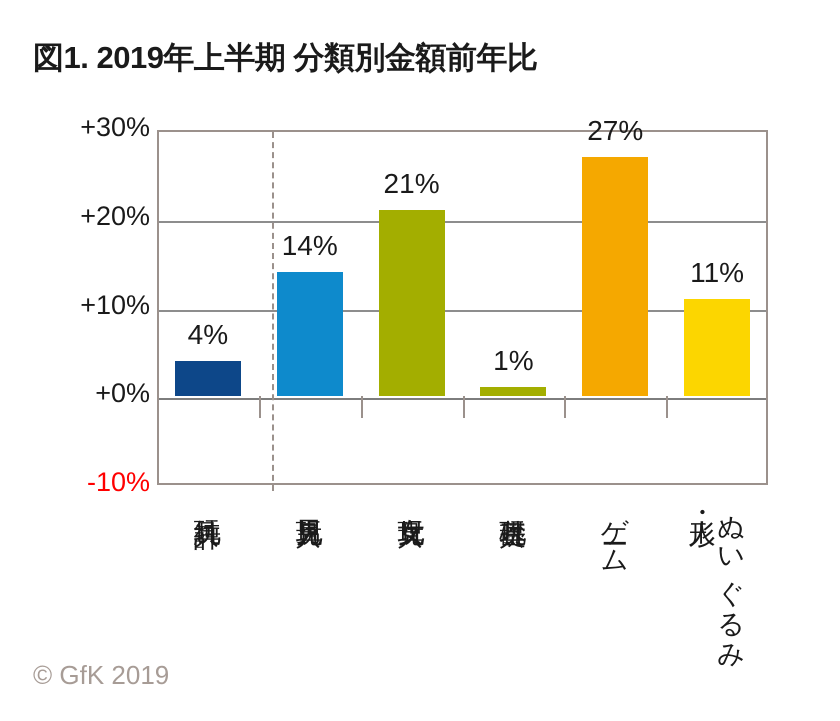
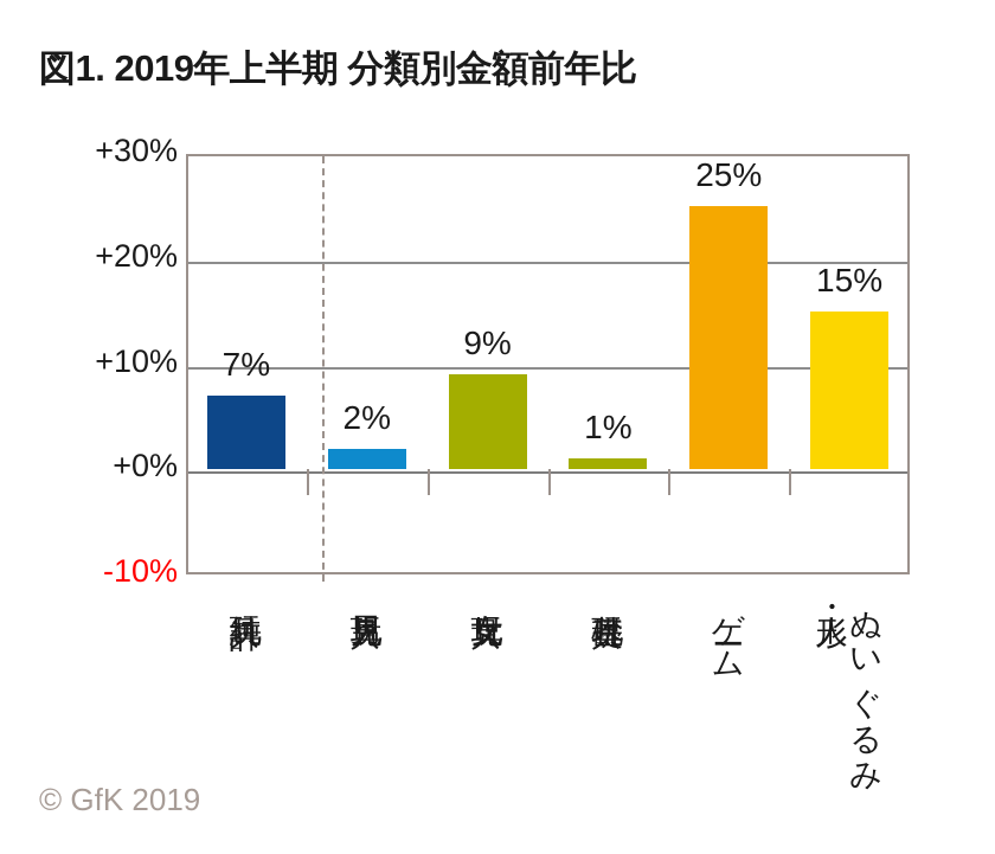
純玩具計: 4% -> 7%
男児玩具: 14% -> 2%
女児玩具: 21% -> 9%
ゲーム: 27% -> 25%
ぬいぐるみ・人形: 11% -> 15%
